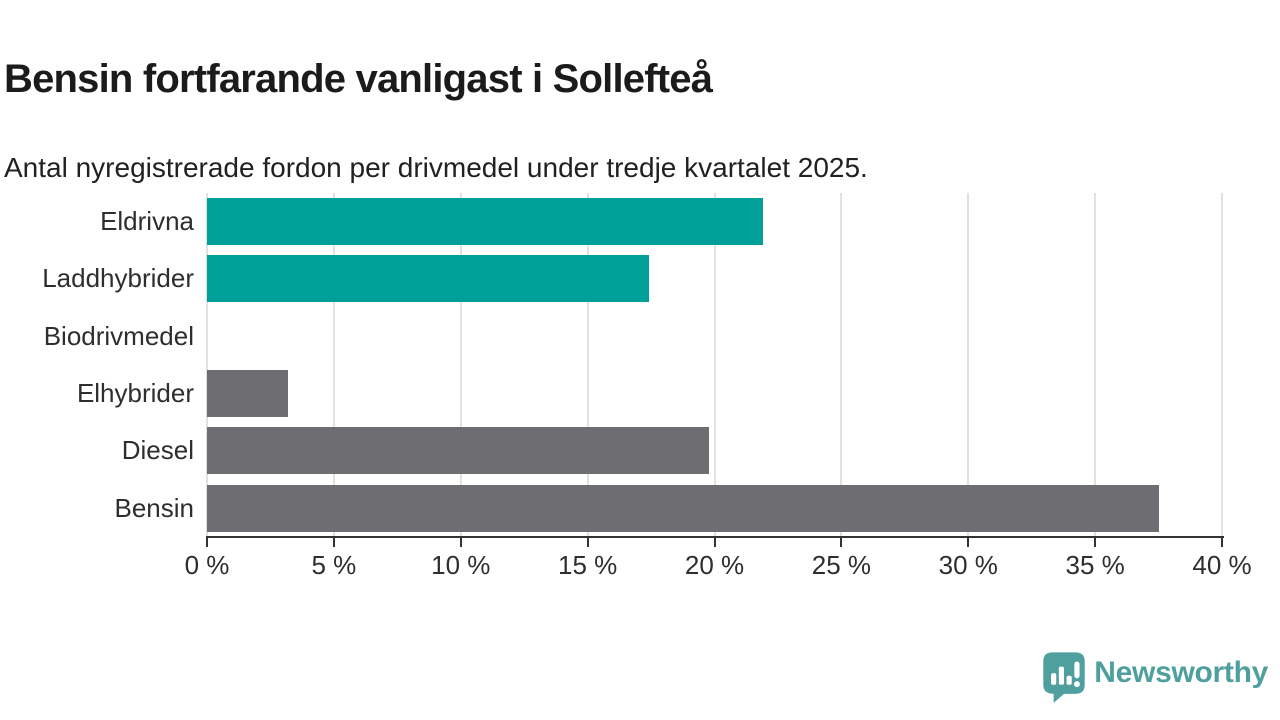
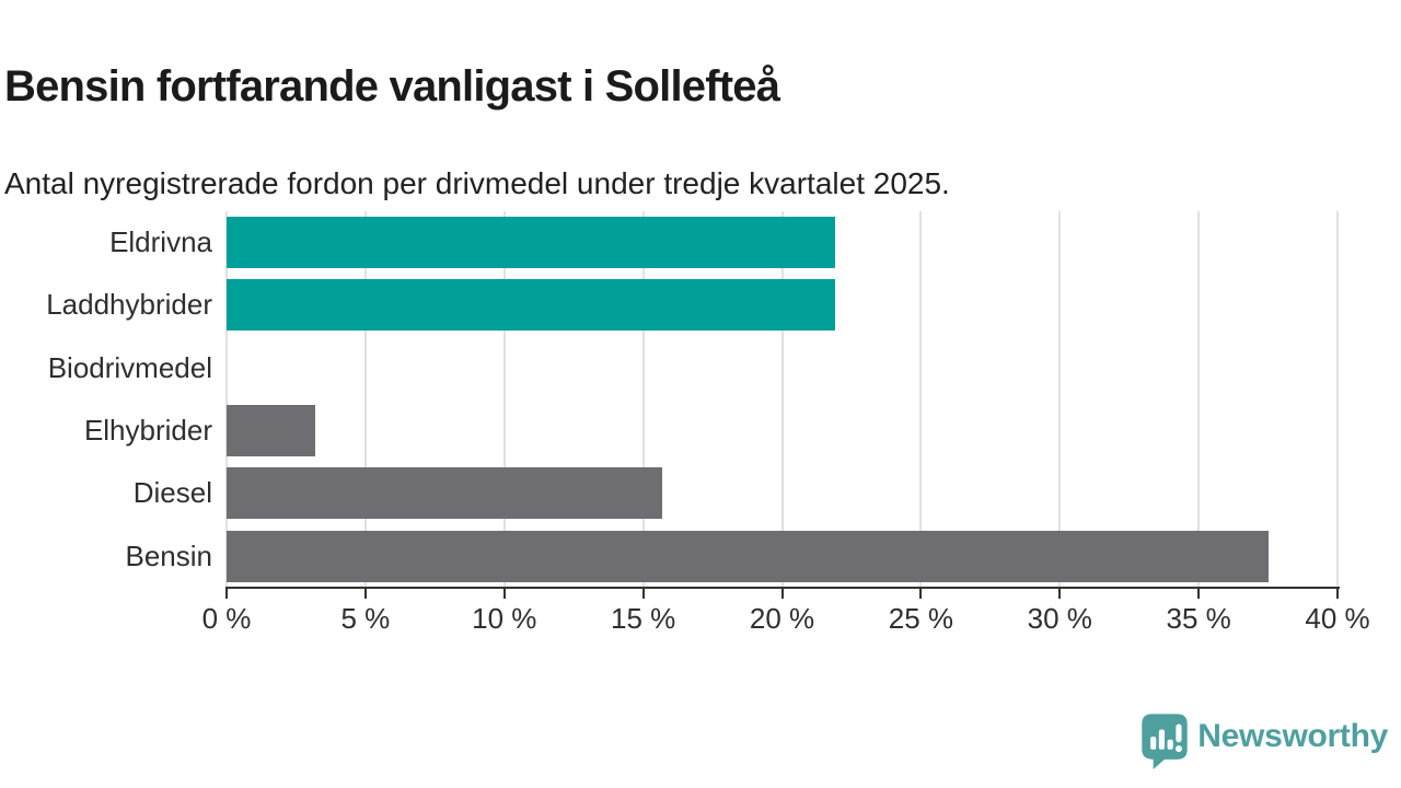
Laddhybrider: 17.4% -> 21.9%
Diesel: 19.8% -> 15.7%
